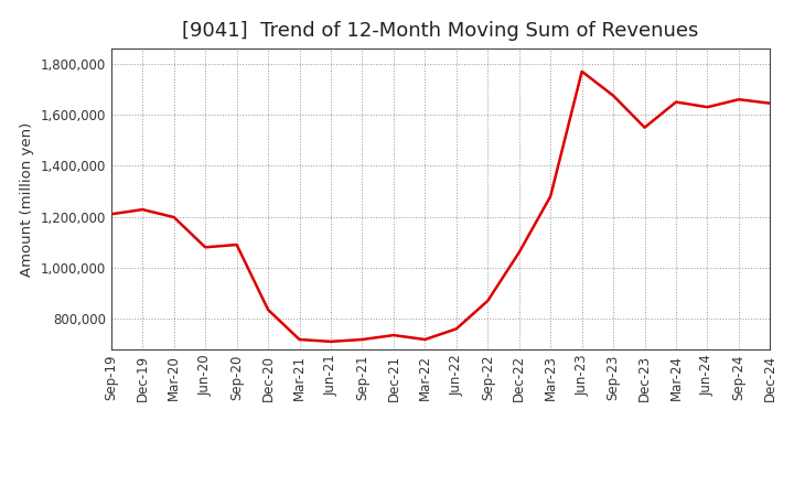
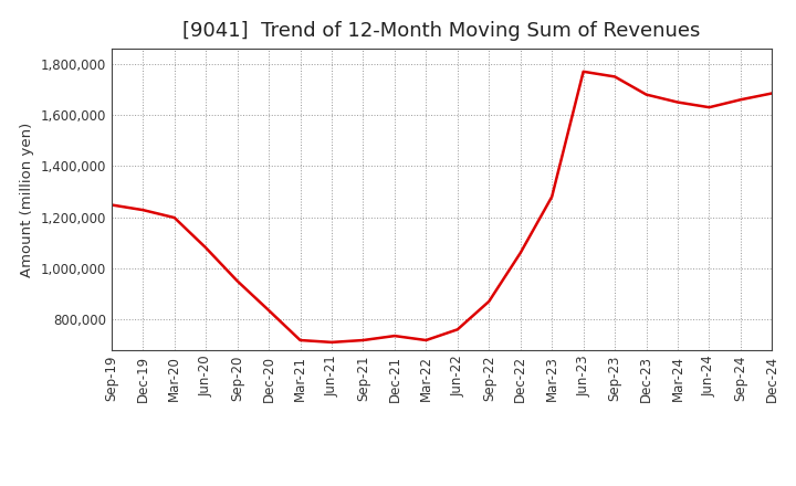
Sep-19: 1,210,000 -> 1,248,000
Sep-20: 1,090,000 -> 950,000
Sep-23: 1,675,000 -> 1,750,000
Dec-23: 1,550,000 -> 1,680,000
Dec-24: 1,645,000 -> 1,685,000
